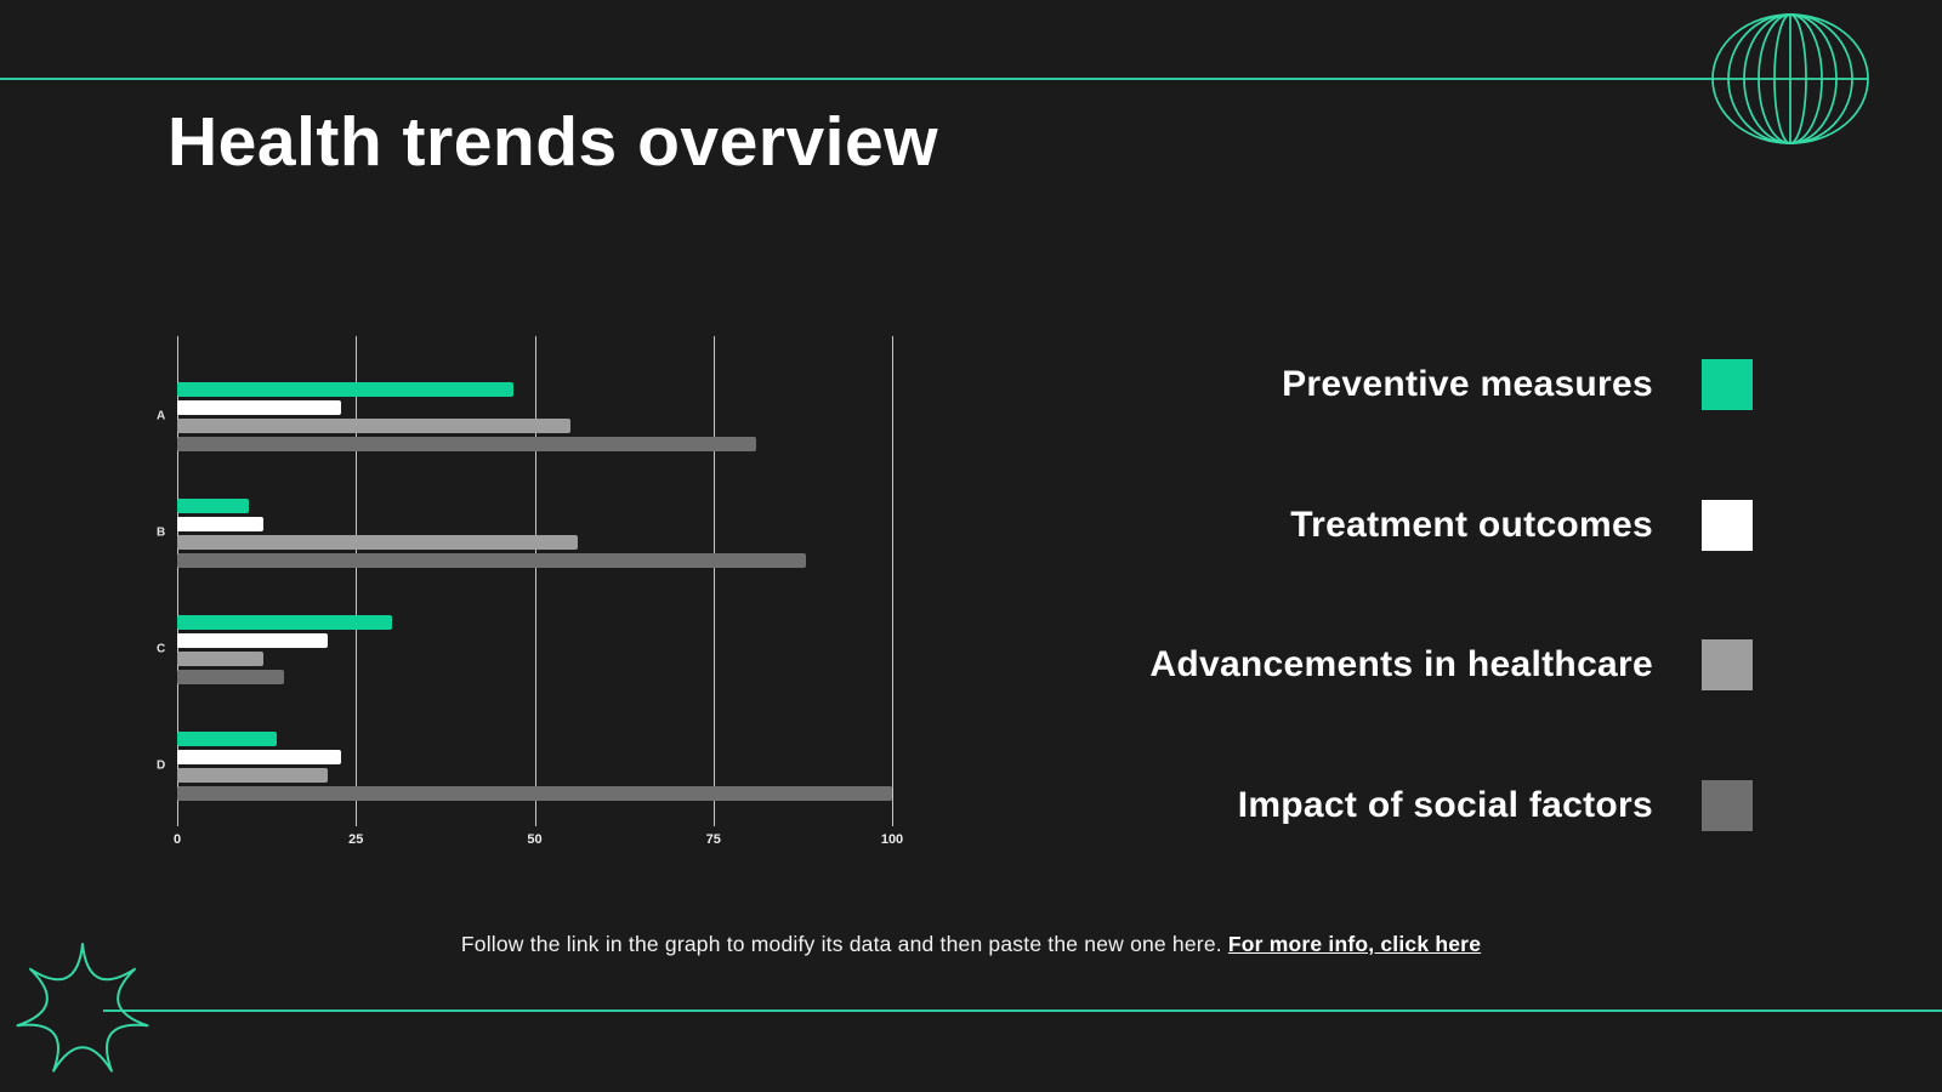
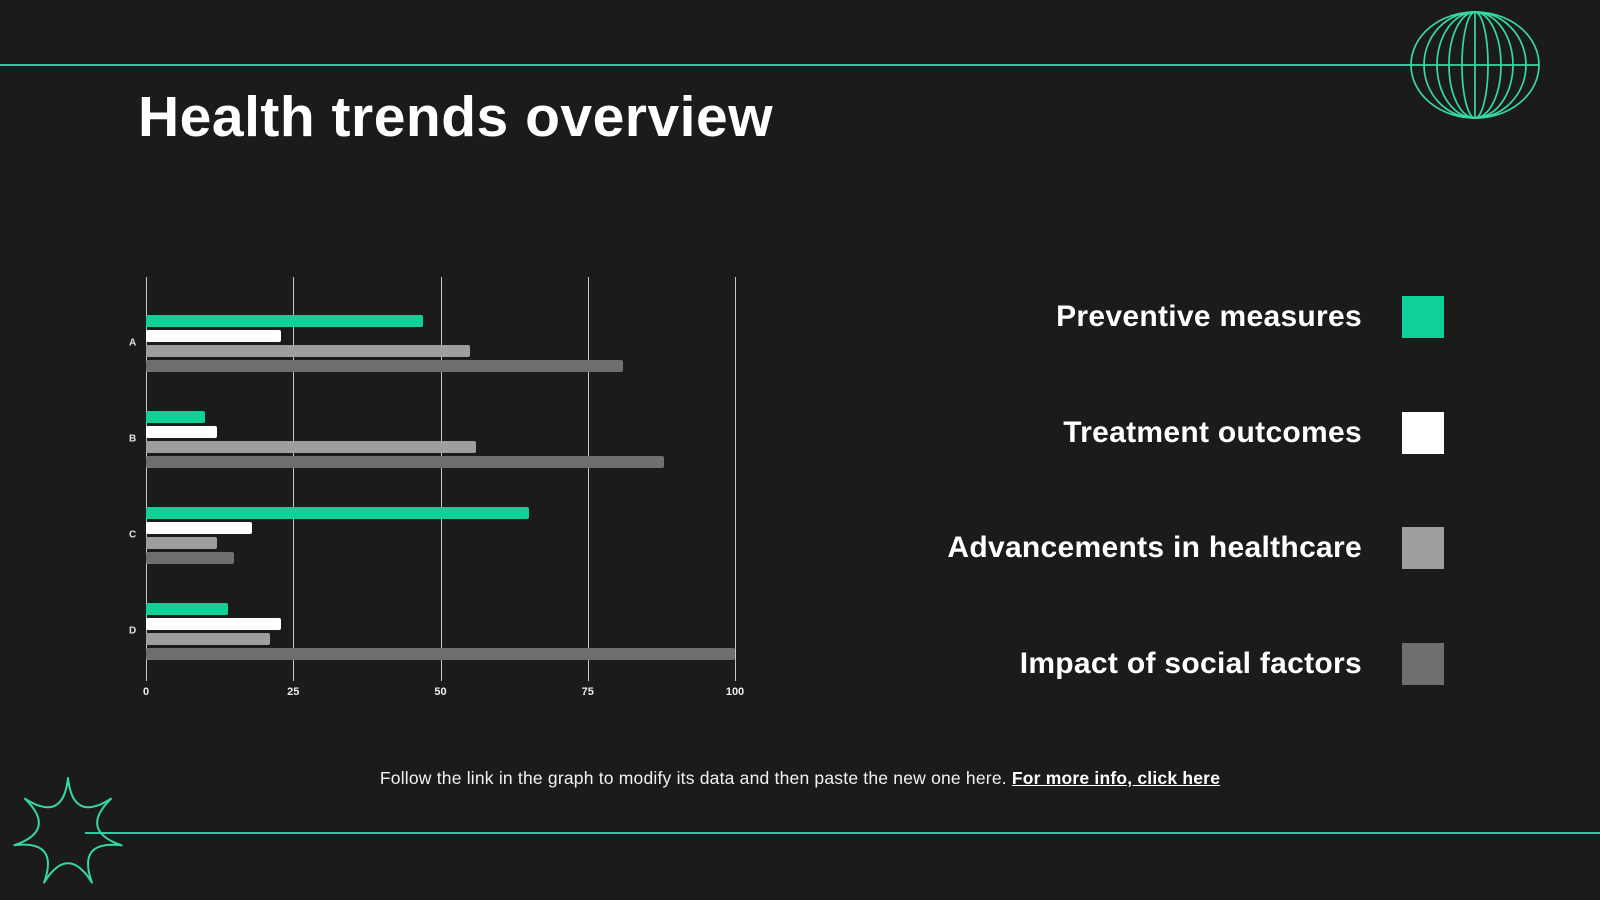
Preventive measures/C: 30 -> 65
Treatment outcomes/C: 21 -> 18
